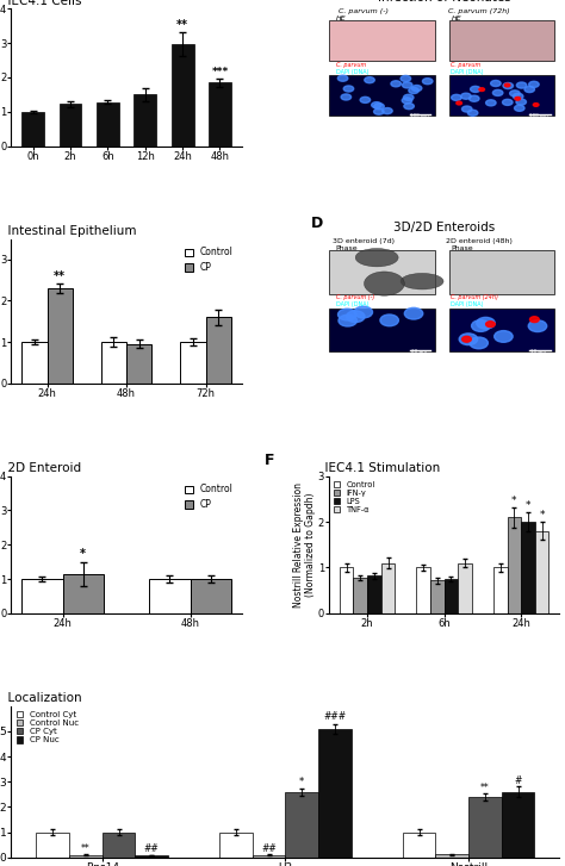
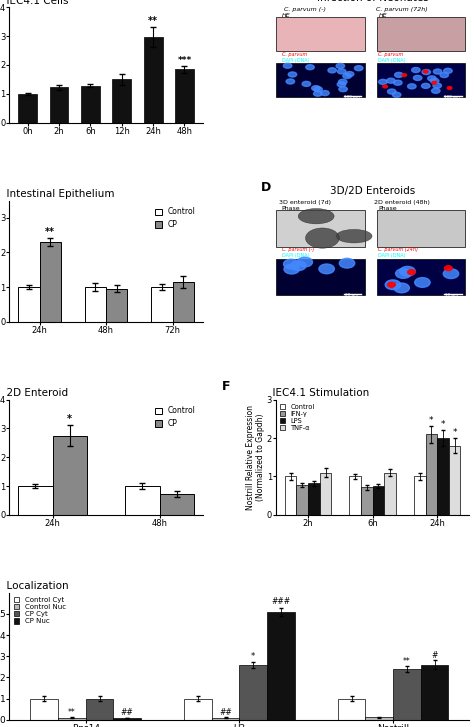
Intestinal Epithelium/CP/72h: 1.60 -> 1.15
2D Enteroid/CP/24h: 1.15 -> 2.75
2D Enteroid/CP/48h: 1.00 -> 0.72
